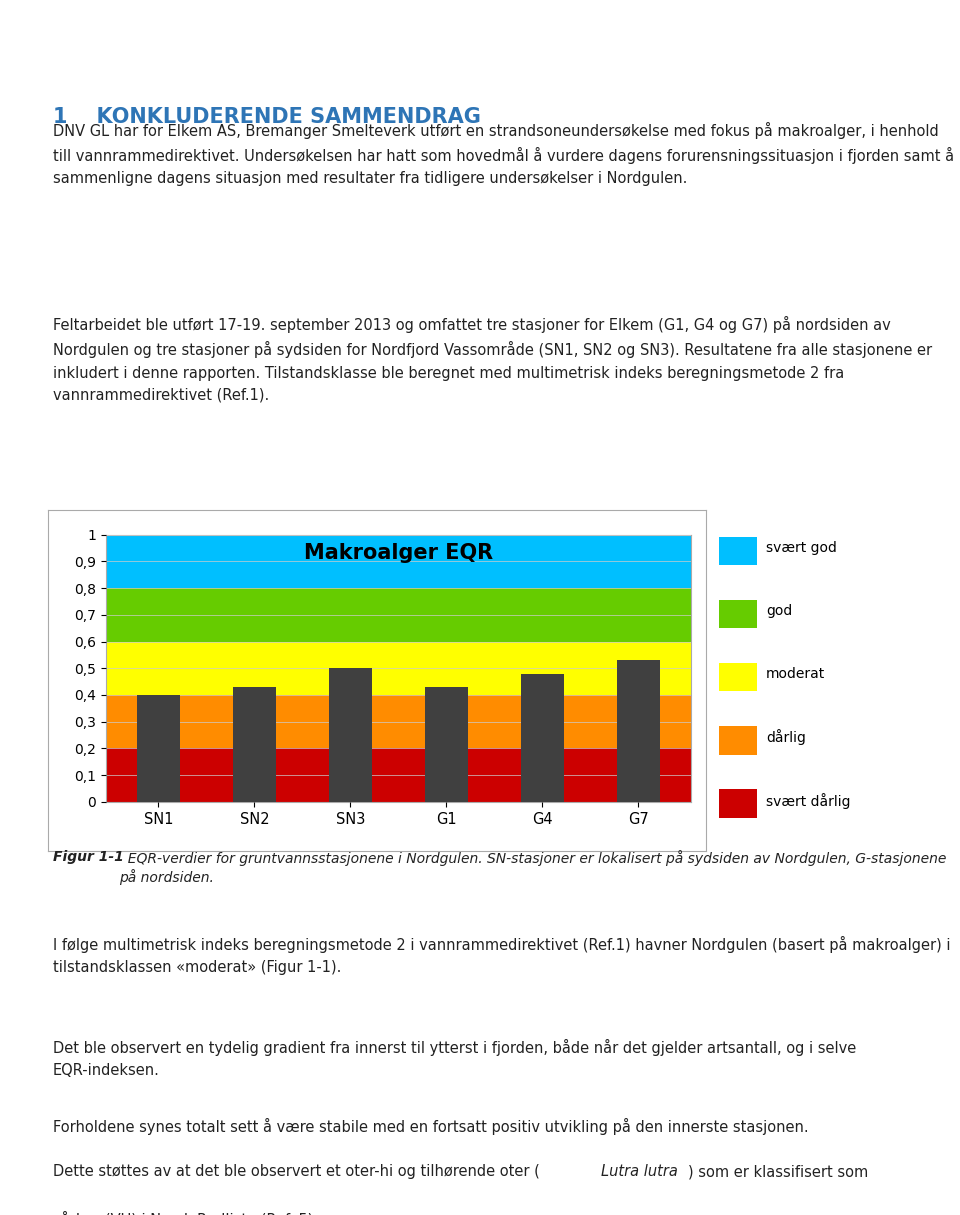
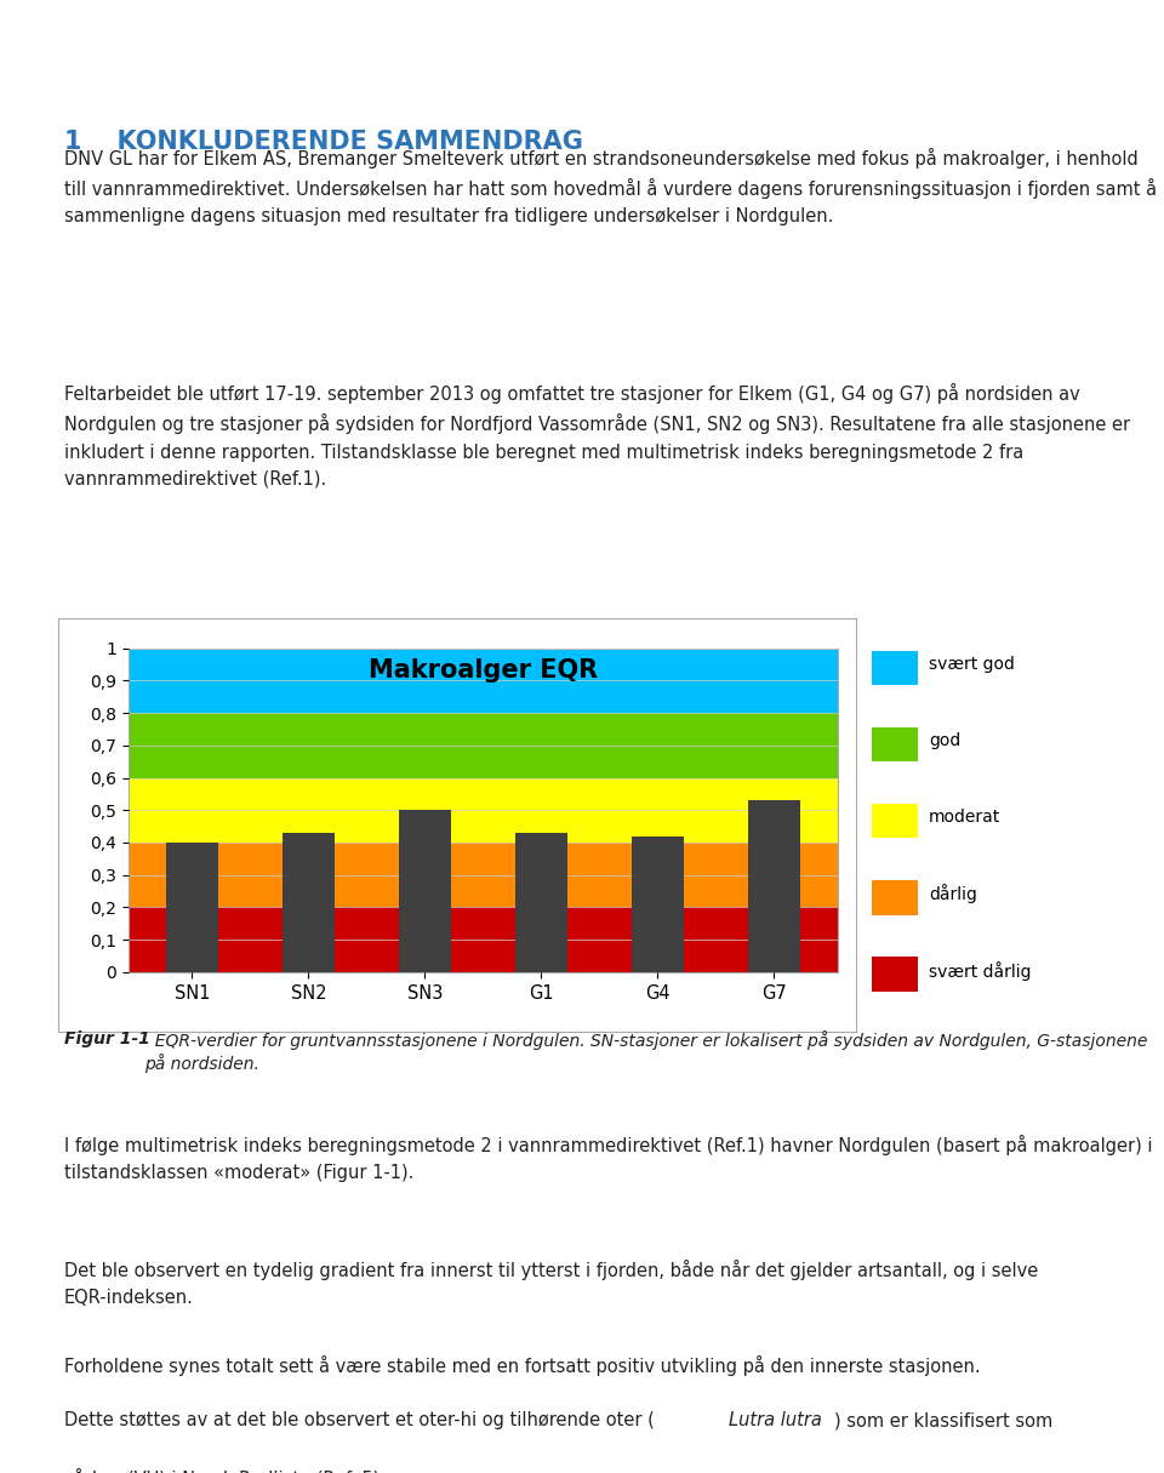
G4: 0,48 -> 0,42
